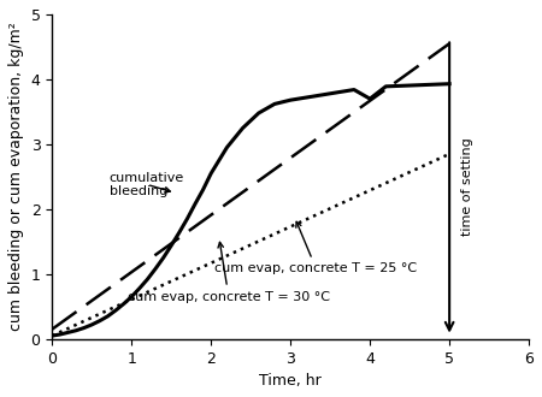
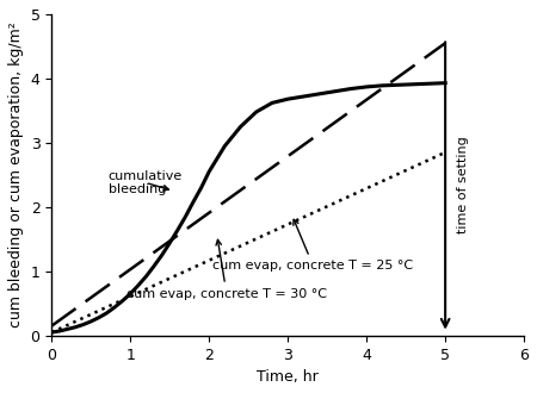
4: 3.70 -> 3.87
